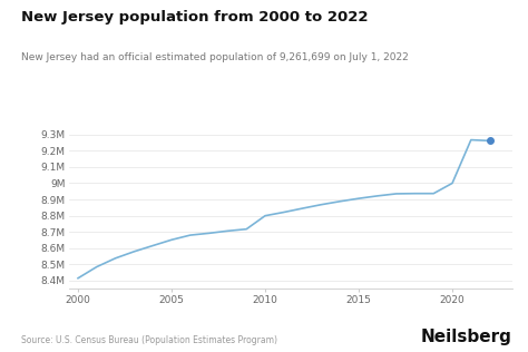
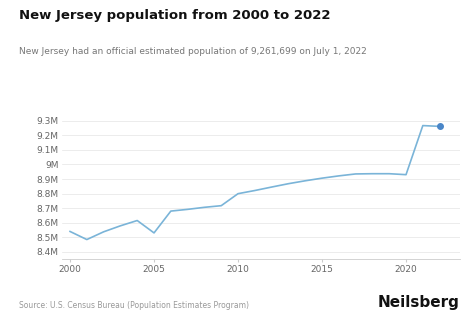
2000: 8.41M -> 8.54M
2005: 8.65M -> 8.53M
2020: 9.00M -> 8.93M
